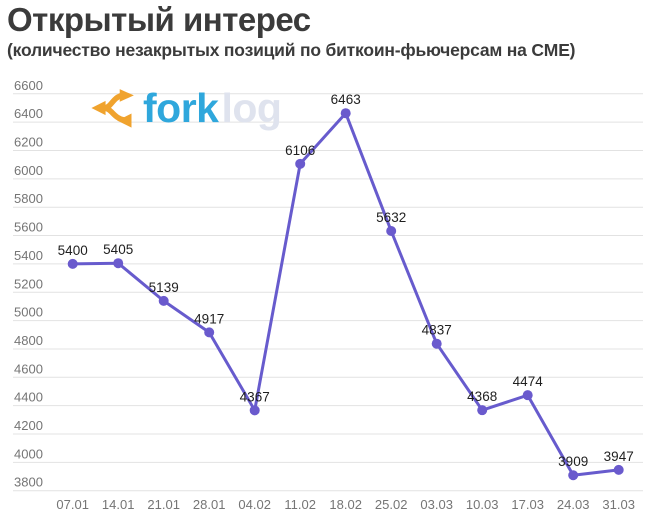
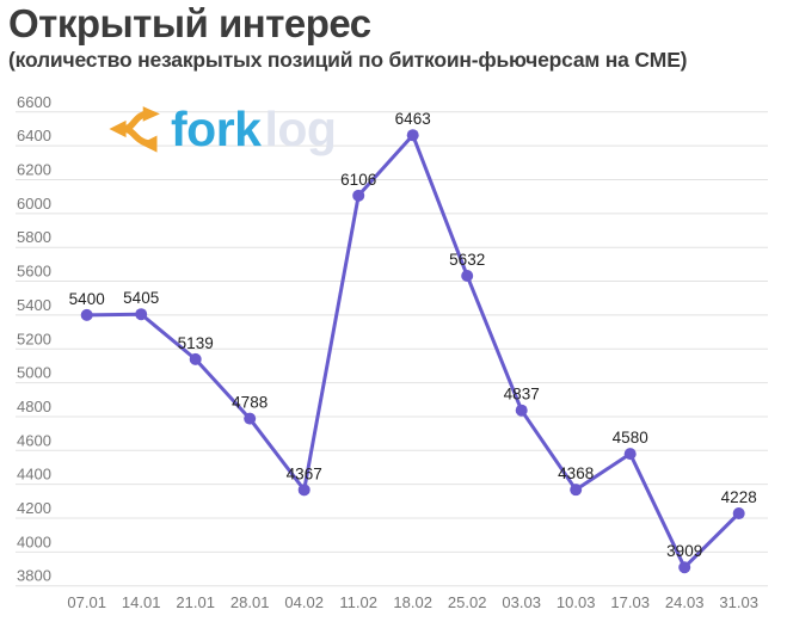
28.01: 4917 -> 4788
17.03: 4474 -> 4580
31.03: 3947 -> 4228
